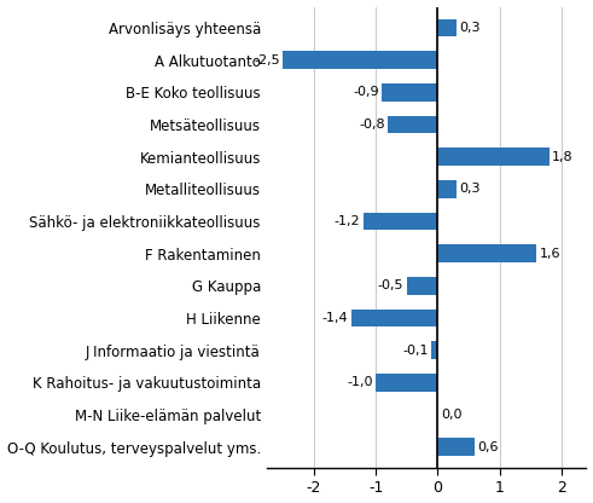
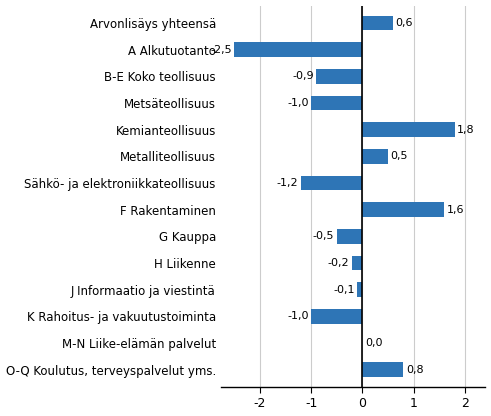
Arvonlisäys yhteensä: 0,3 -> 0,6
Metsäteollisuus: -0,8 -> -1,0
Metalliteollisuus: 0,3 -> 0,5
H Liikenne: -1,4 -> -0,2
O-Q Koulutus, terveyspalvelut yms.: 0,6 -> 0,8
